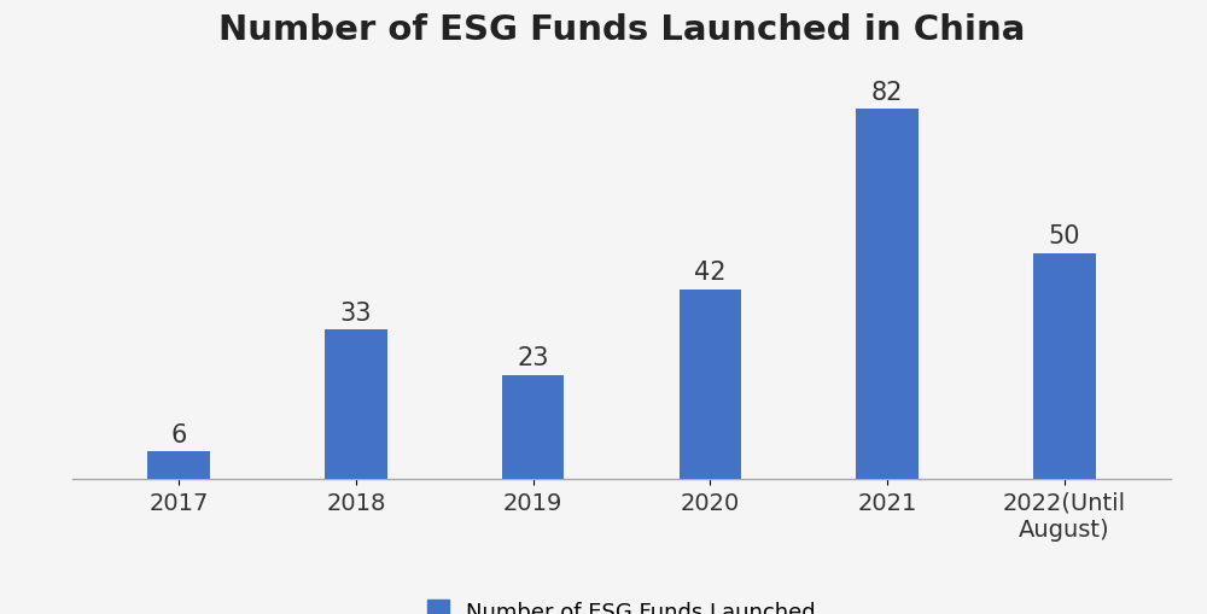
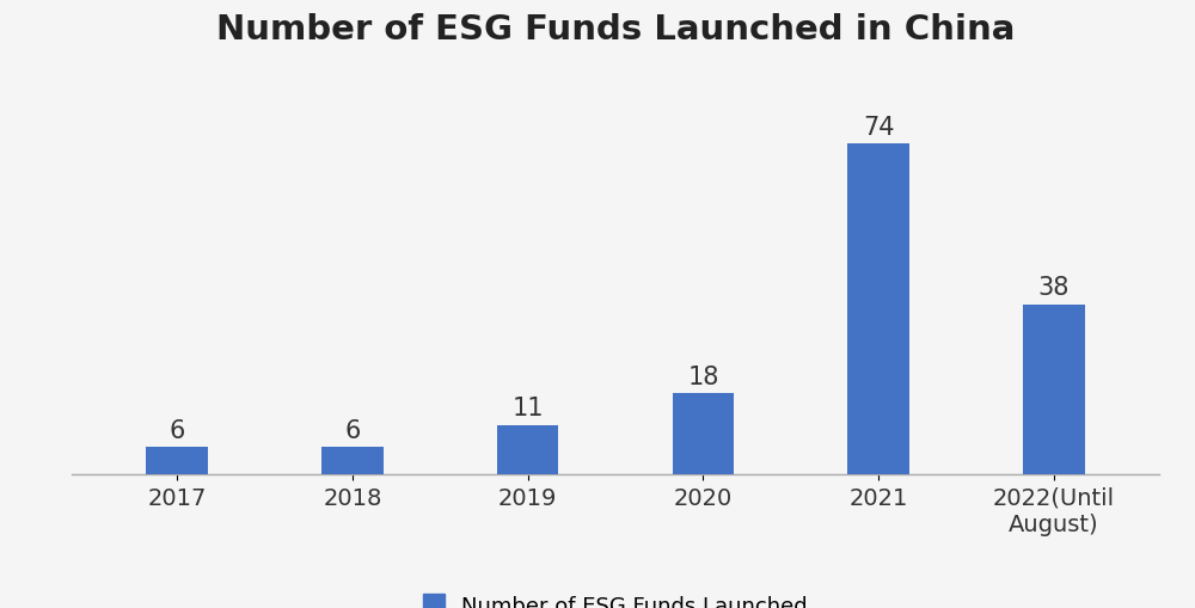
2018: 33 -> 6
2019: 23 -> 11
2020: 42 -> 18
2021: 82 -> 74
2022(Until August): 50 -> 38
